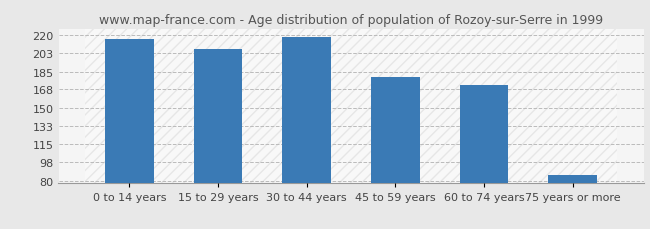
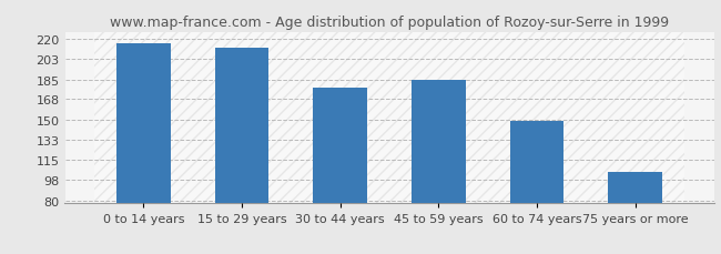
15 to 29 years: 207 -> 212
30 to 44 years: 218 -> 178
45 to 59 years: 180 -> 185
60 to 74 years: 172 -> 149
75 years or more: 86 -> 105
